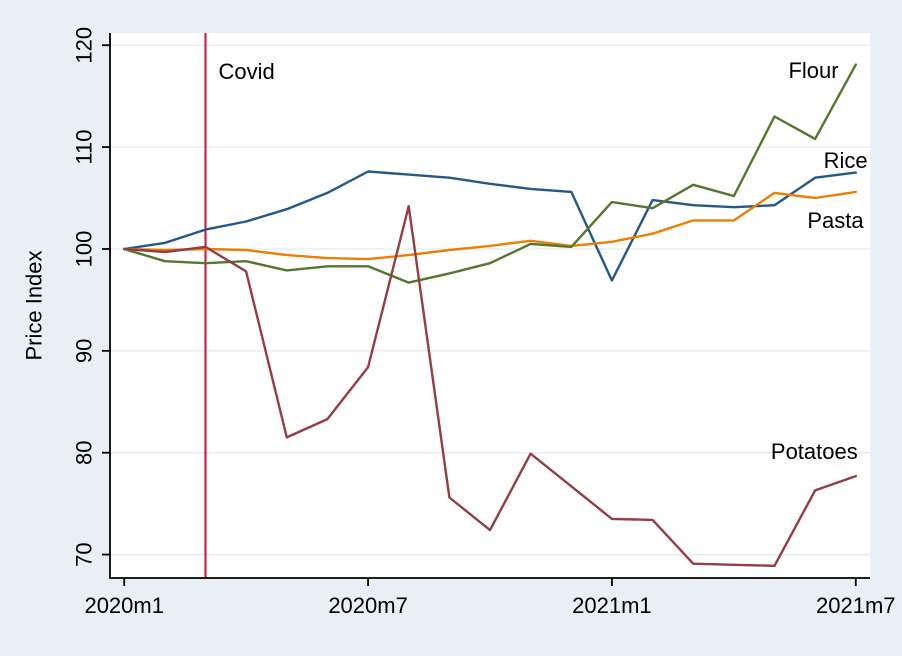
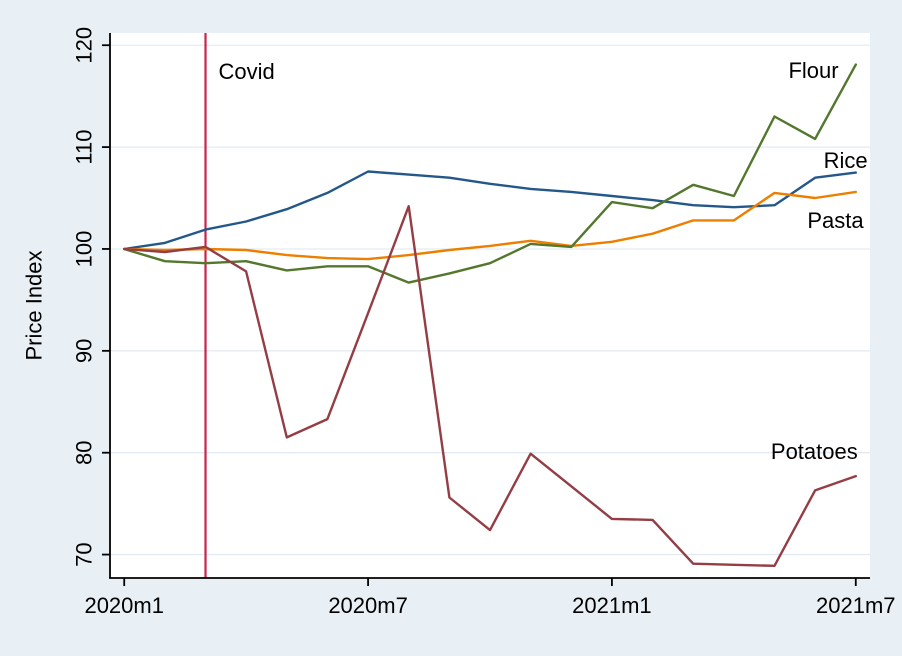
Potatoes/2020m7: 88.4 -> 93.7
Rice/2021m1: 96.9 -> 105.2
